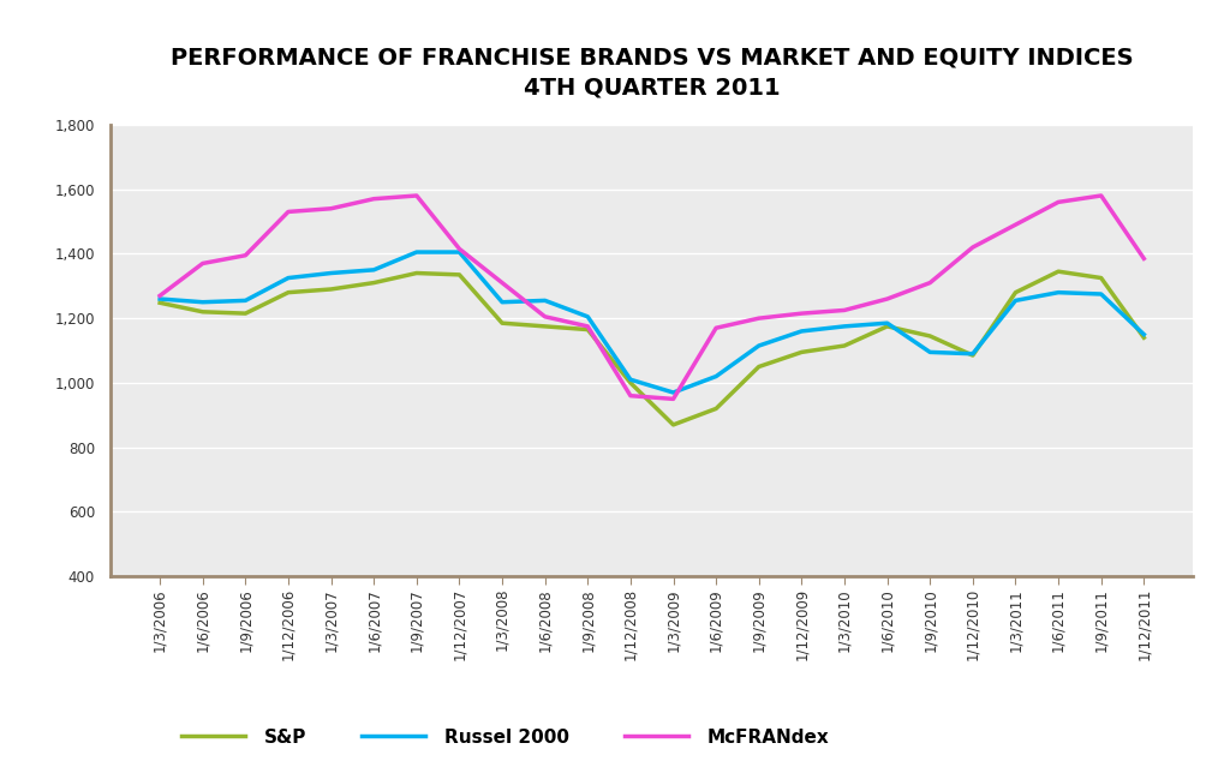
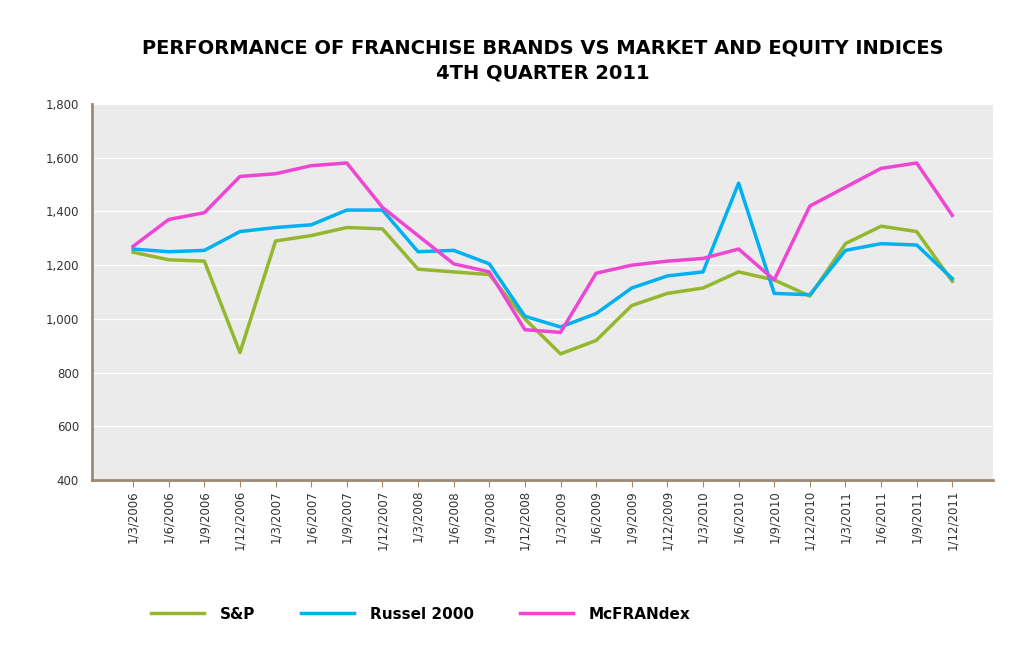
S&P/1/12/2006: 1,280 -> 875
Russel 2000/1/6/2010: 1,185 -> 1,505
McFRANdex/1/9/2010: 1,310 -> 1,145
